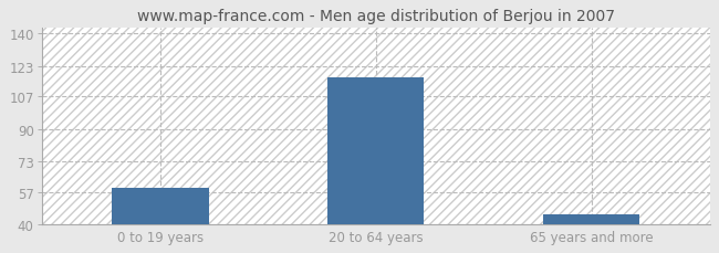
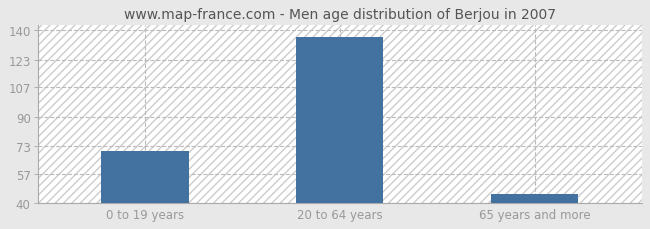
0 to 19 years: 59 -> 70
20 to 64 years: 117 -> 136
